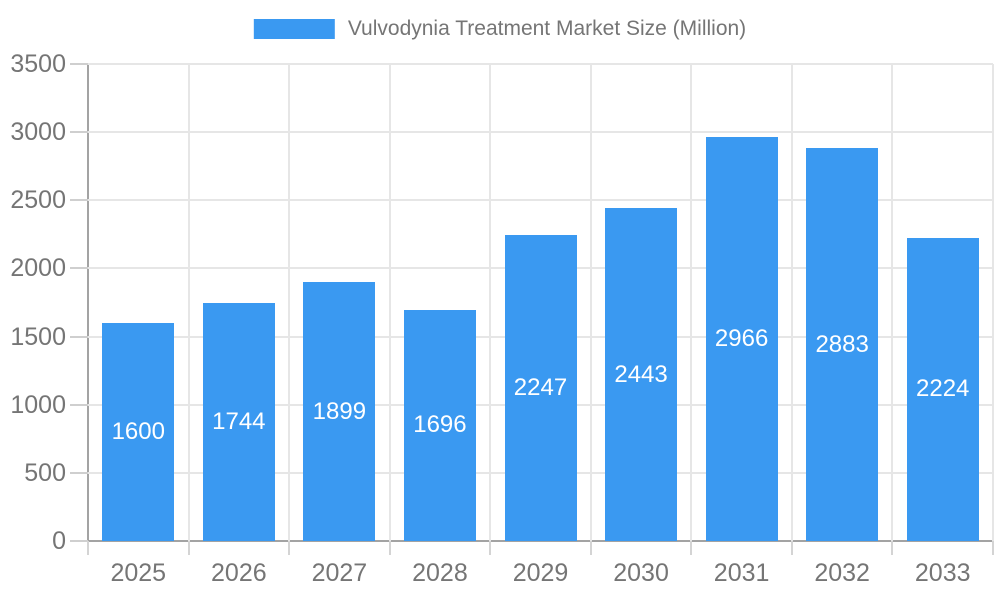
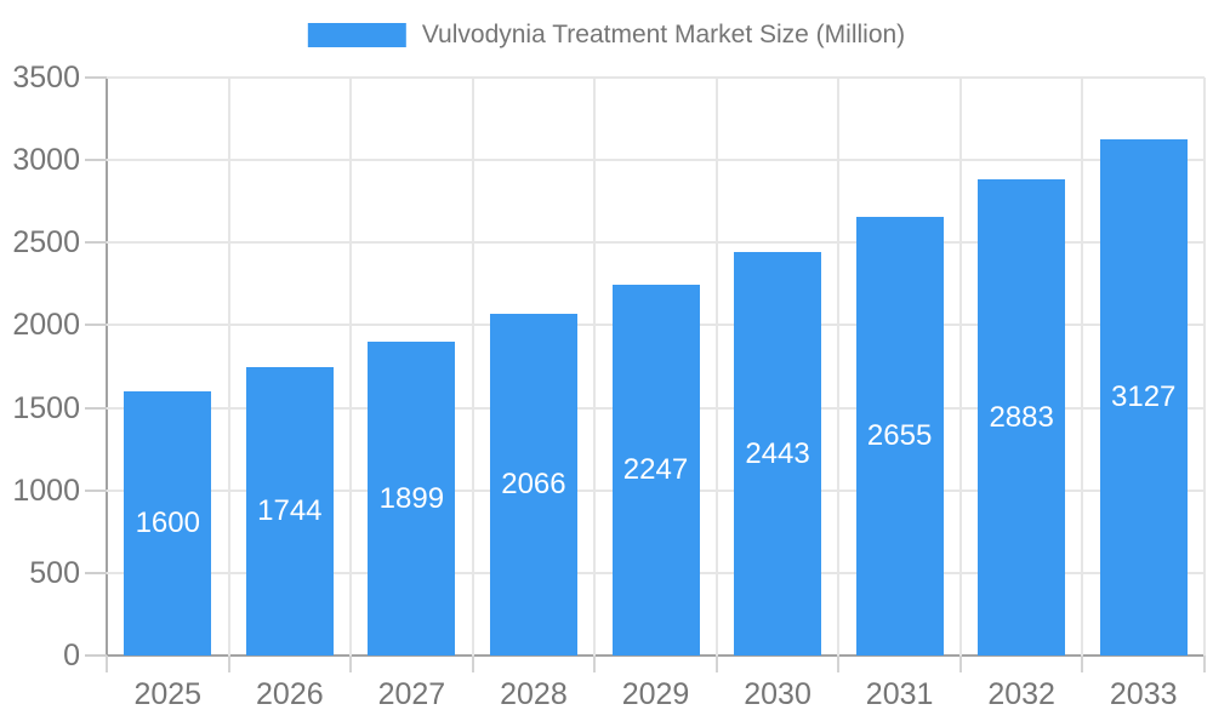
2028: 1696 -> 2066
2031: 2966 -> 2655
2033: 2224 -> 3127
